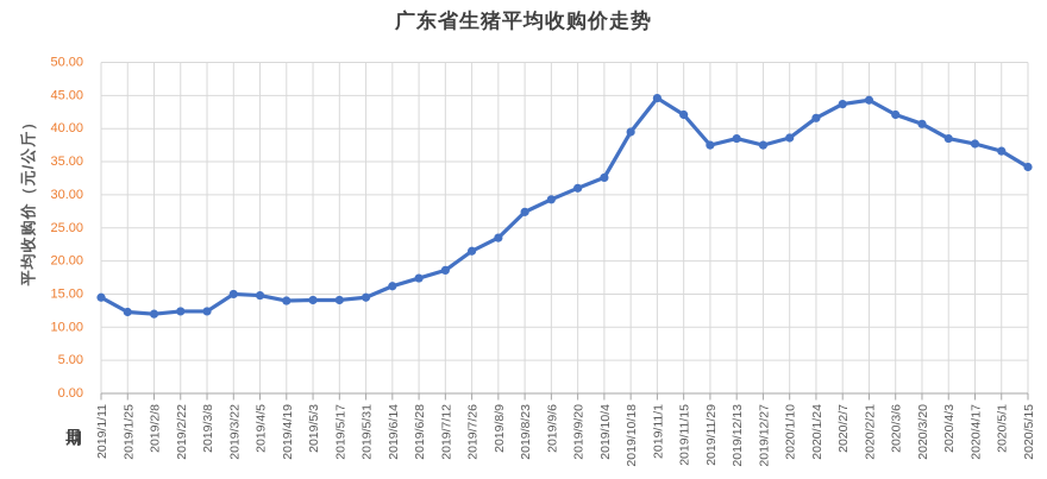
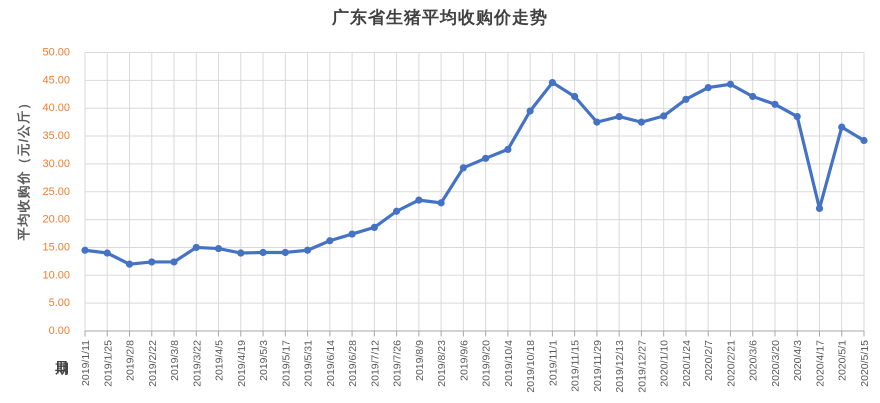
2019/1/25: 12 -> 14
2019/8/23: 27 -> 23
2020/4/17: 38 -> 22
